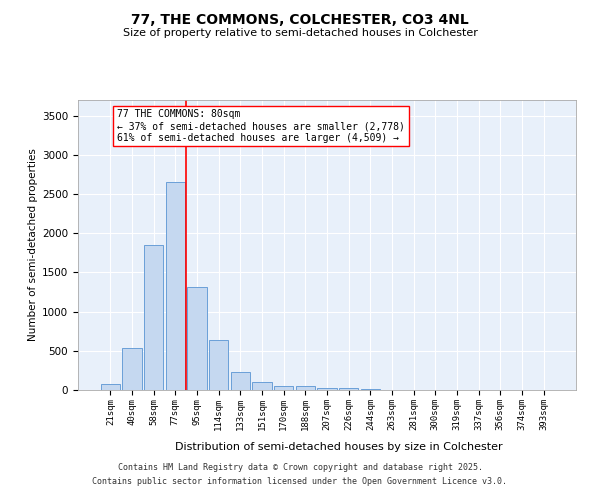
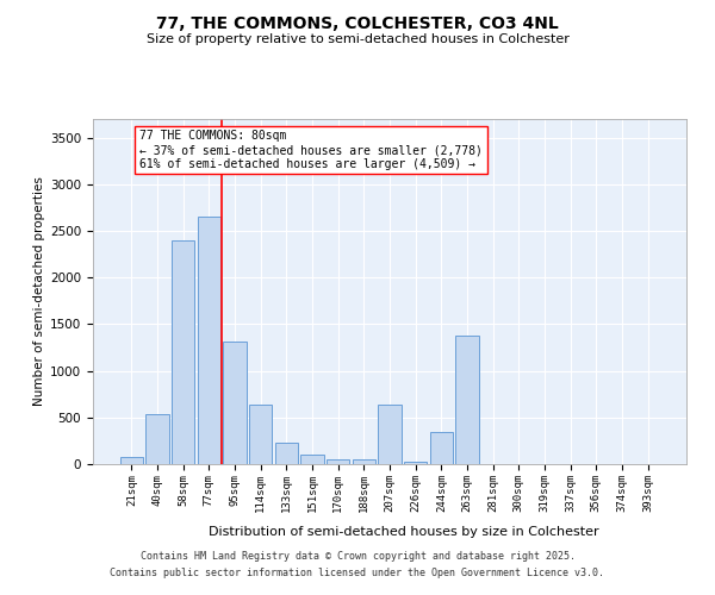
58sqm: 1850 -> 2400
207sqm: 30 -> 640
244sqm: 20 -> 340
263sqm: 0 -> 1380
